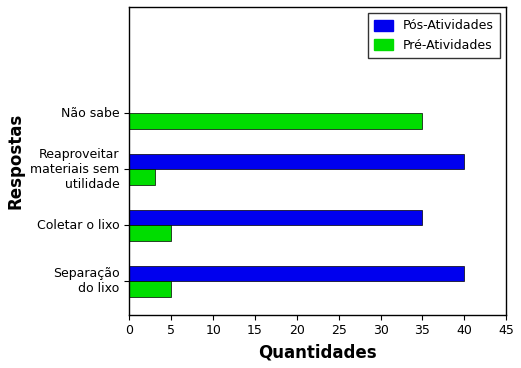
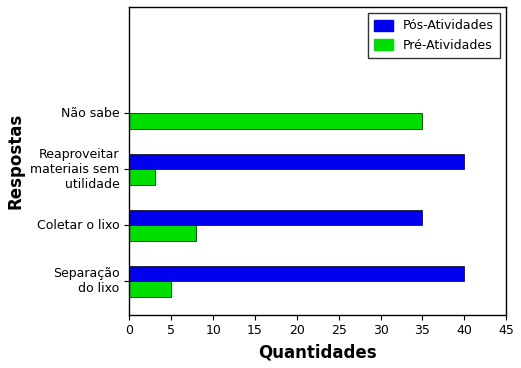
Pré-Atividades/Coletar o lixo: 5 -> 8
